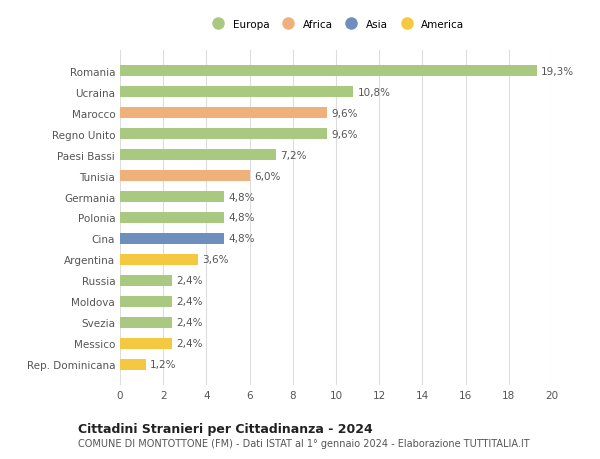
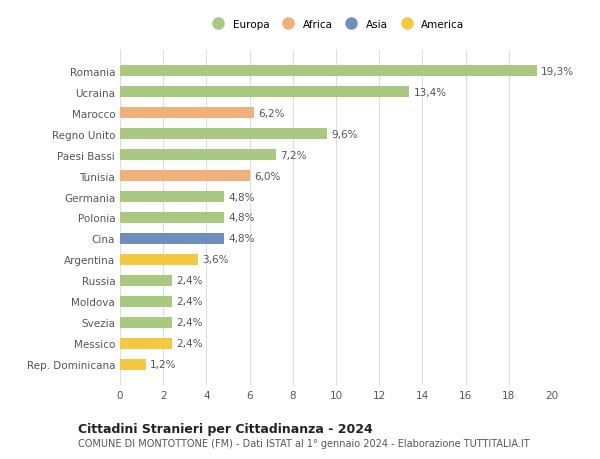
Ucraina: 10,8% -> 13,4%
Marocco: 9,6% -> 6,2%
